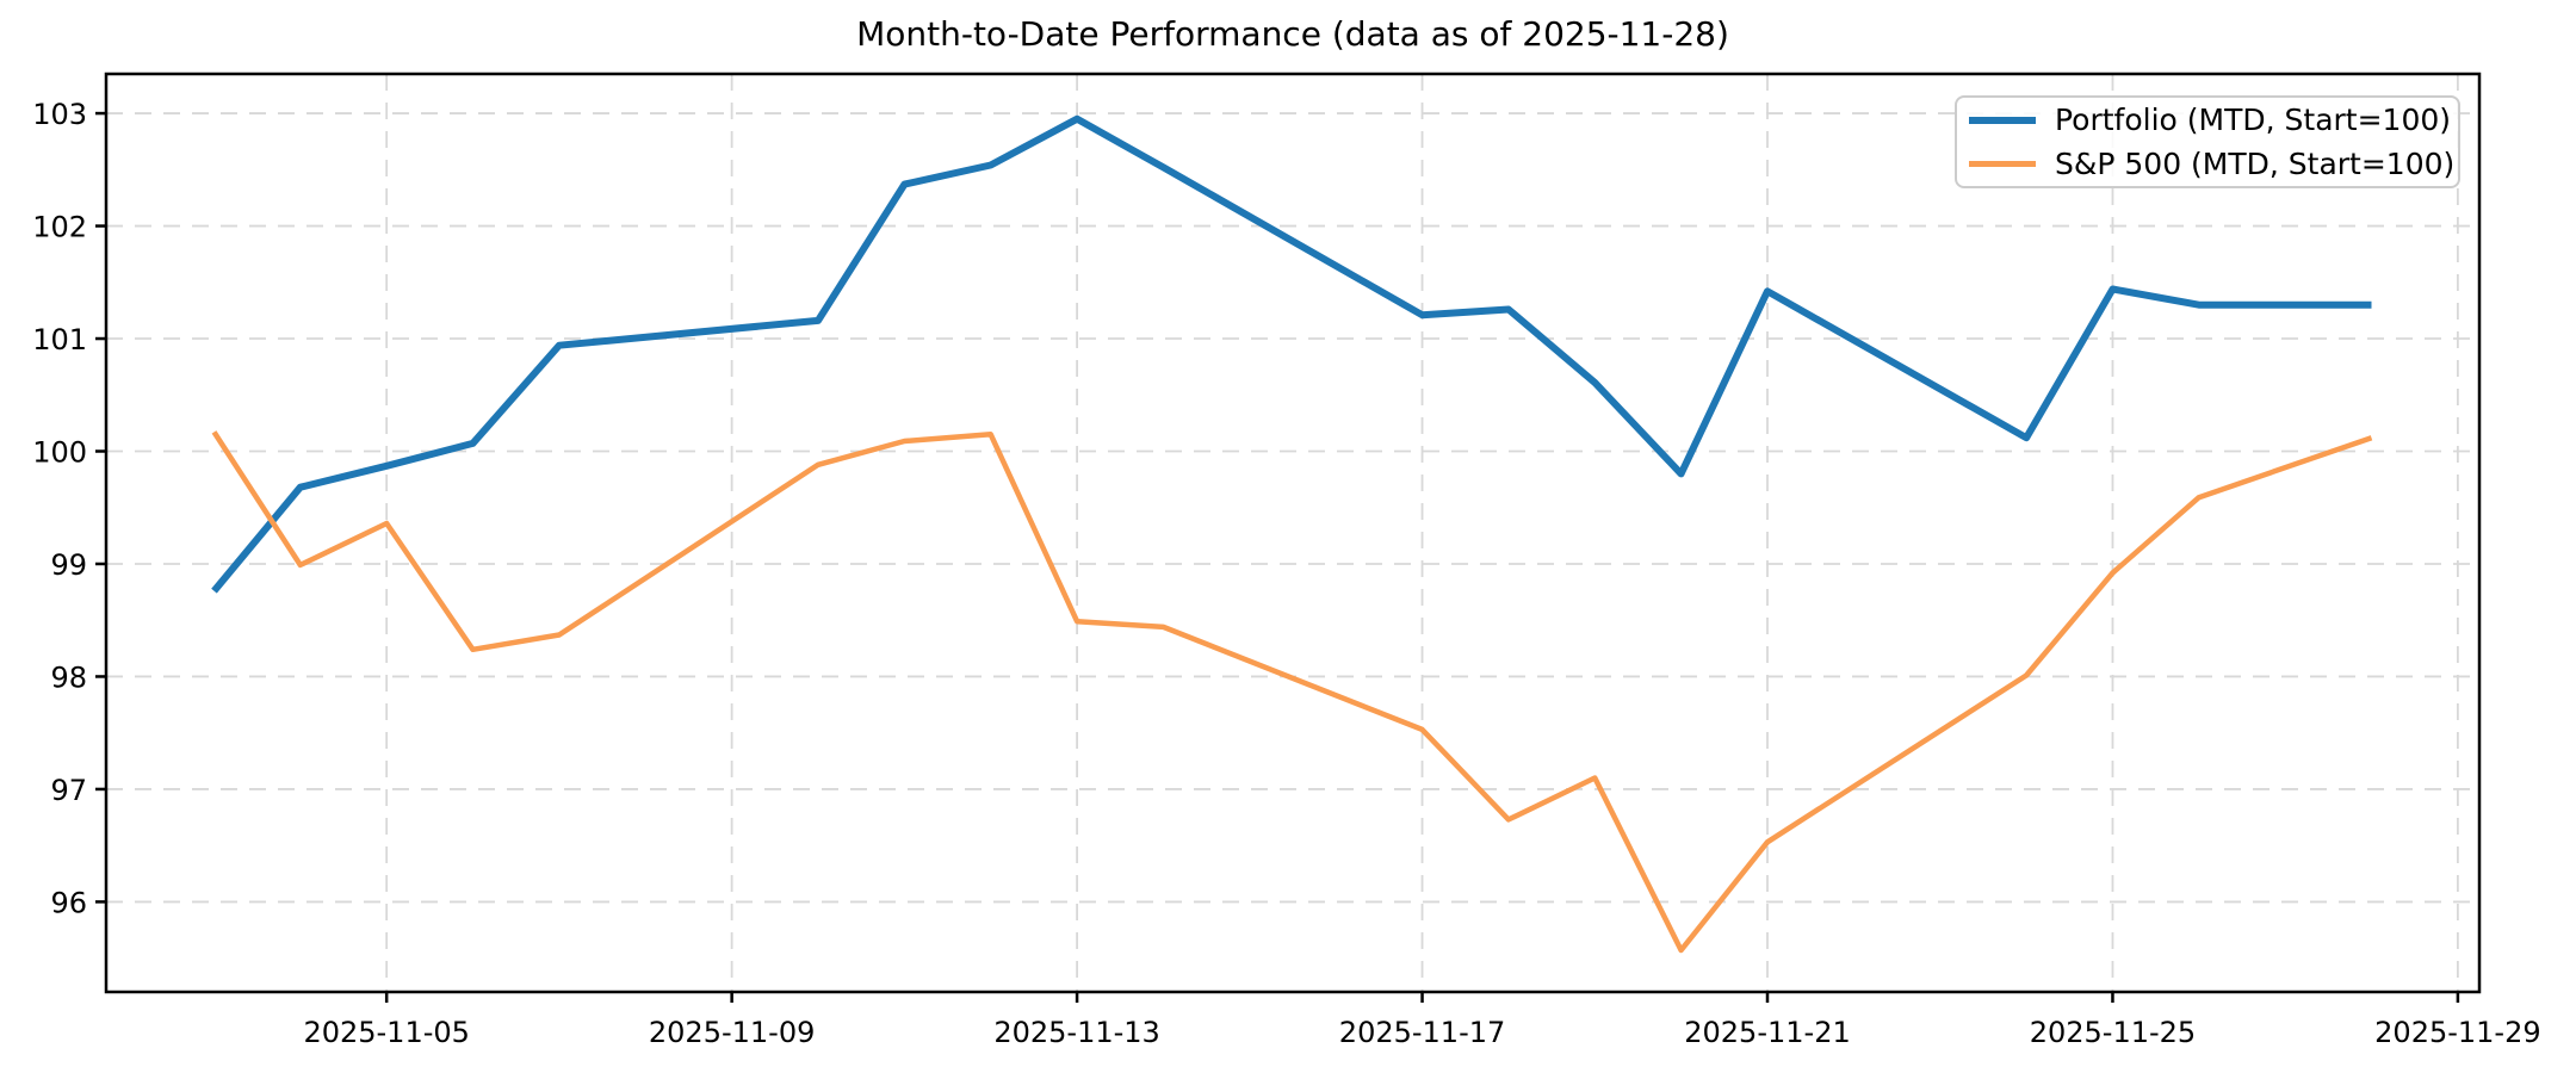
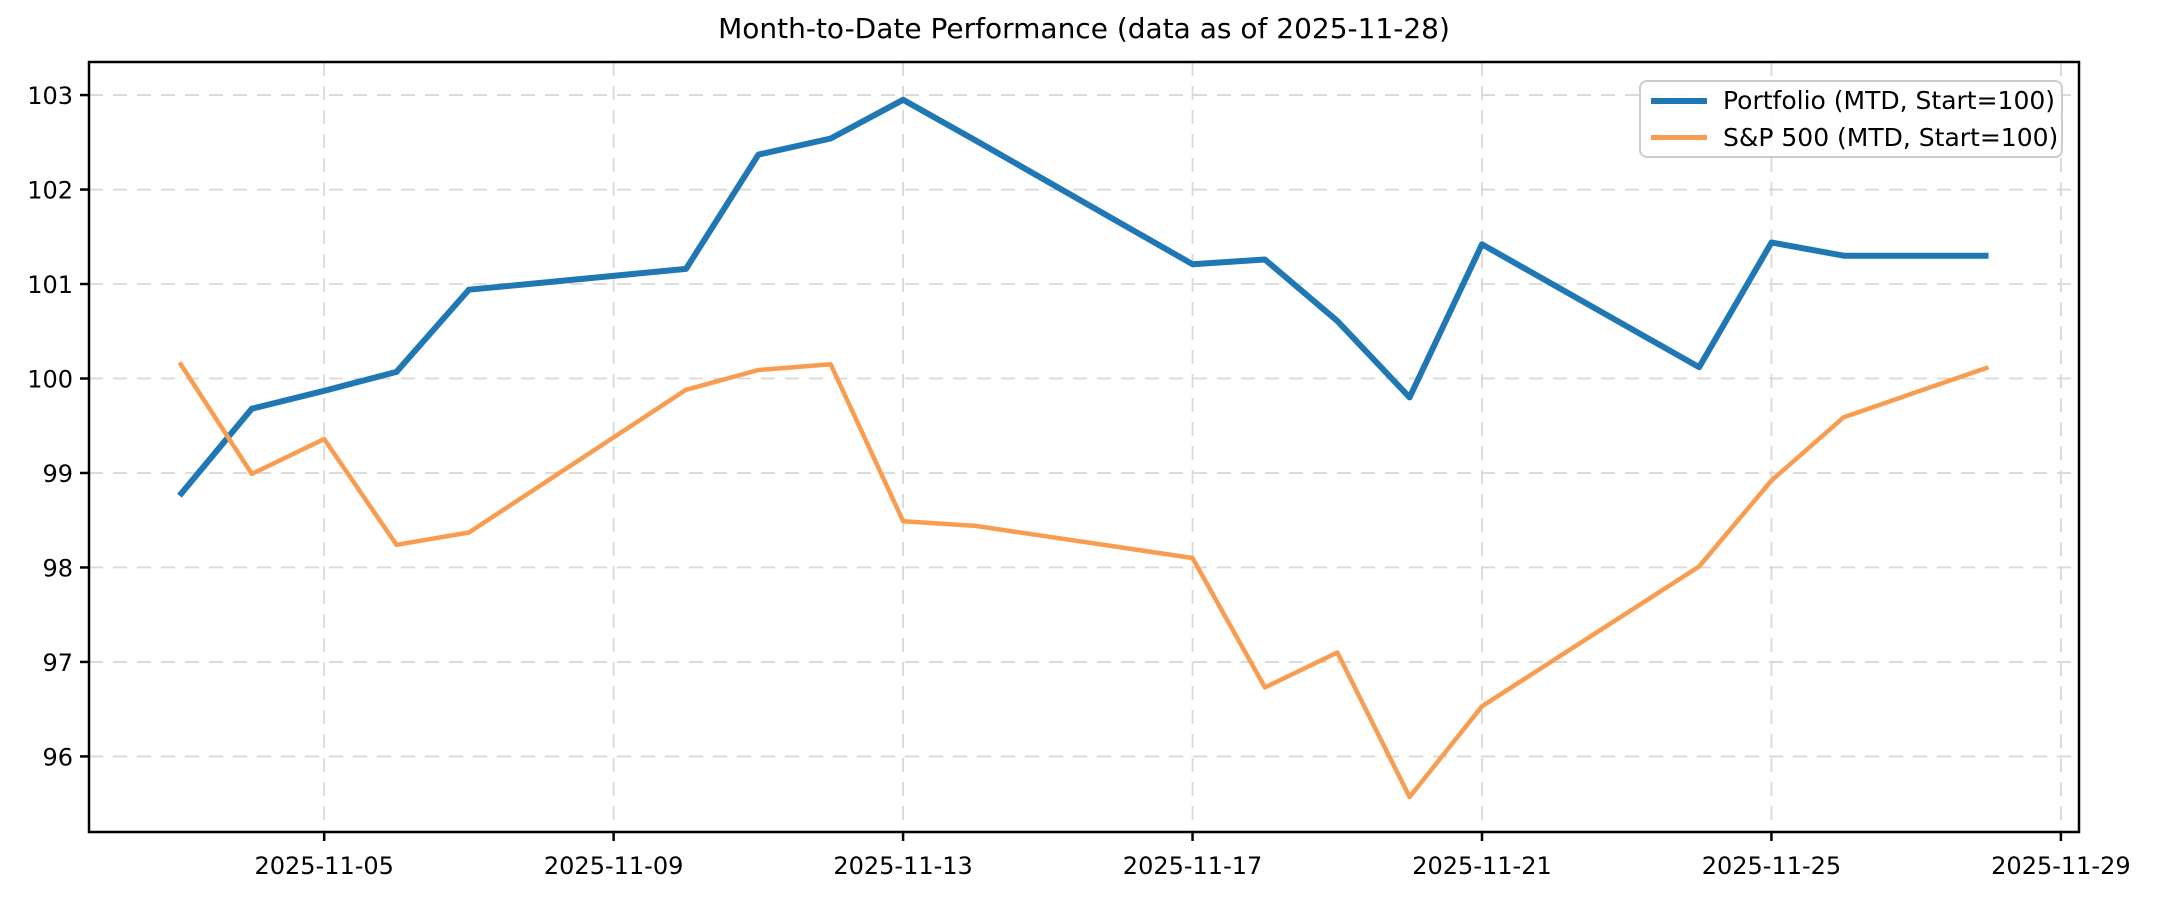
S&P 500 (MTD, Start=100)/2025-11-17: 97.5 -> 98.1
